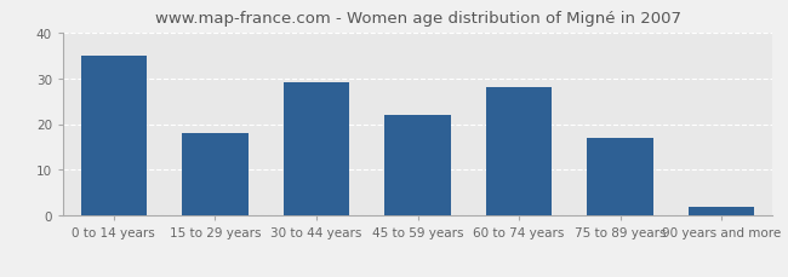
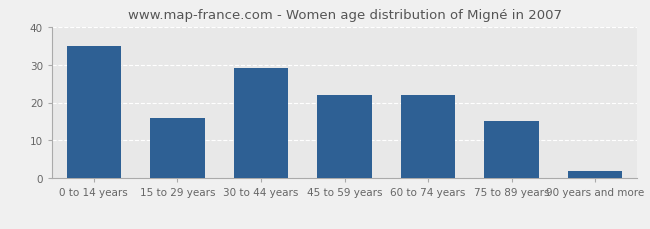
15 to 29 years: 18 -> 16
60 to 74 years: 28 -> 22
75 to 89 years: 17 -> 15
